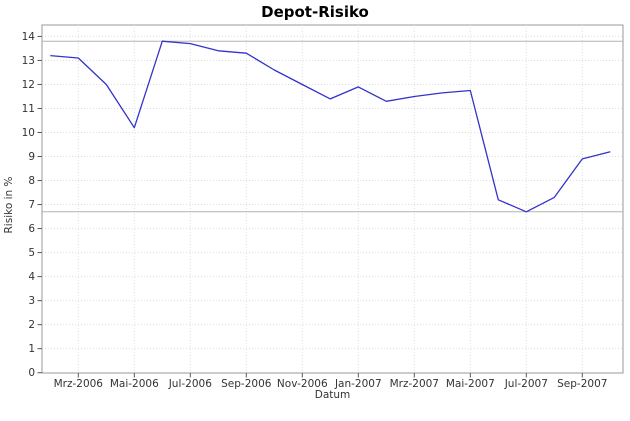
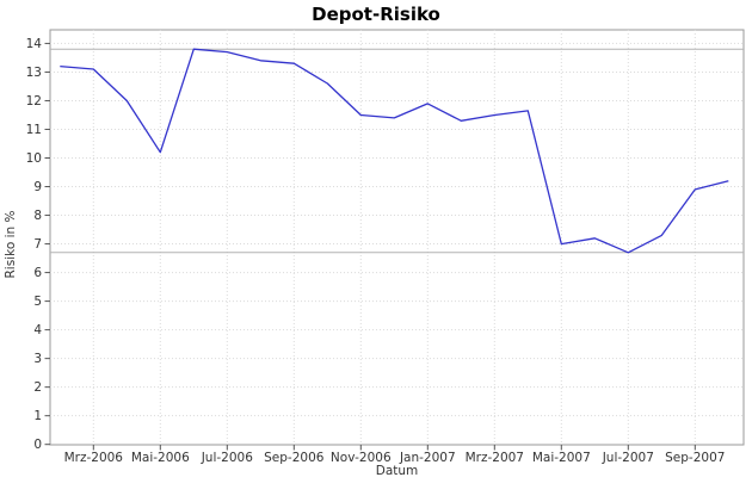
Nov-2006: 12.0 -> 11.5
Mai-2007: 11.8 -> 7.0
